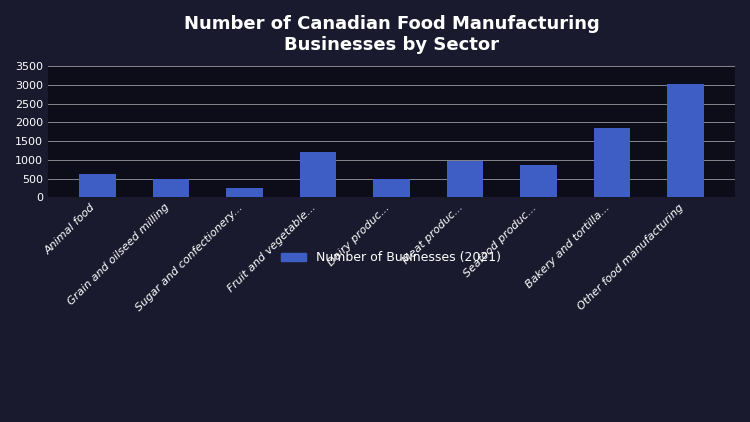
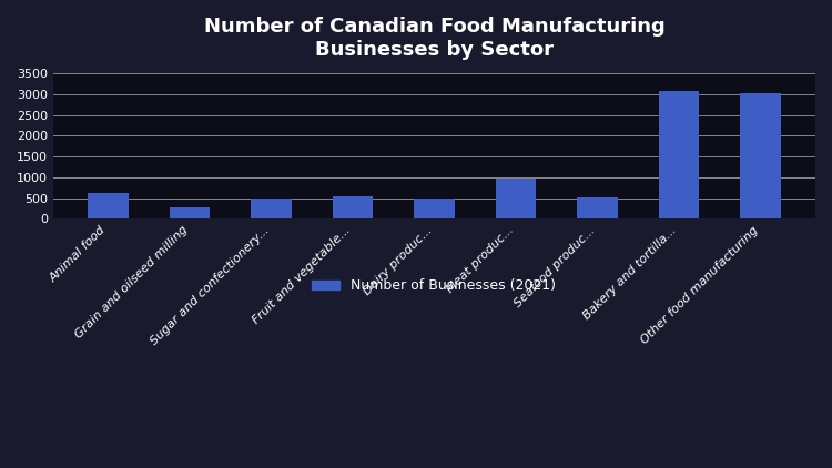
Grain and oilseed milling: 500 -> 270
Sugar and confectionery...: 250 -> 500
Fruit and vegetable...: 1200 -> 540
Seafood produc...: 850 -> 510
Bakery and tortilla...: 1850 -> 3080
